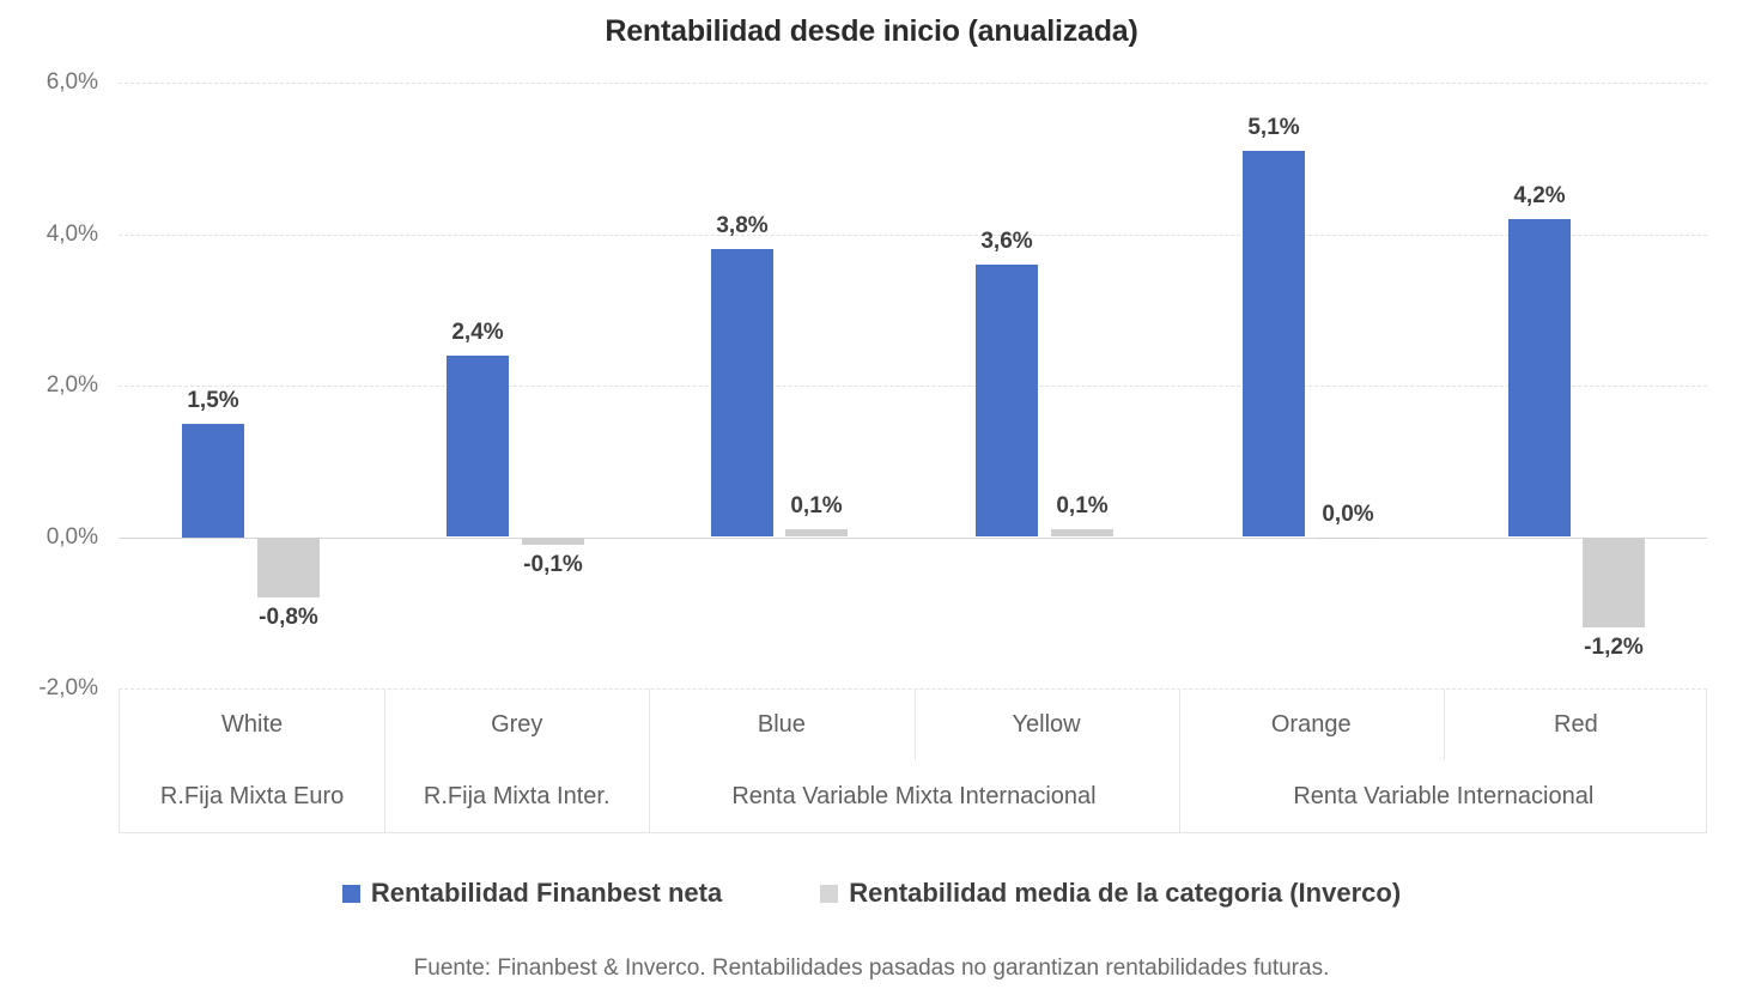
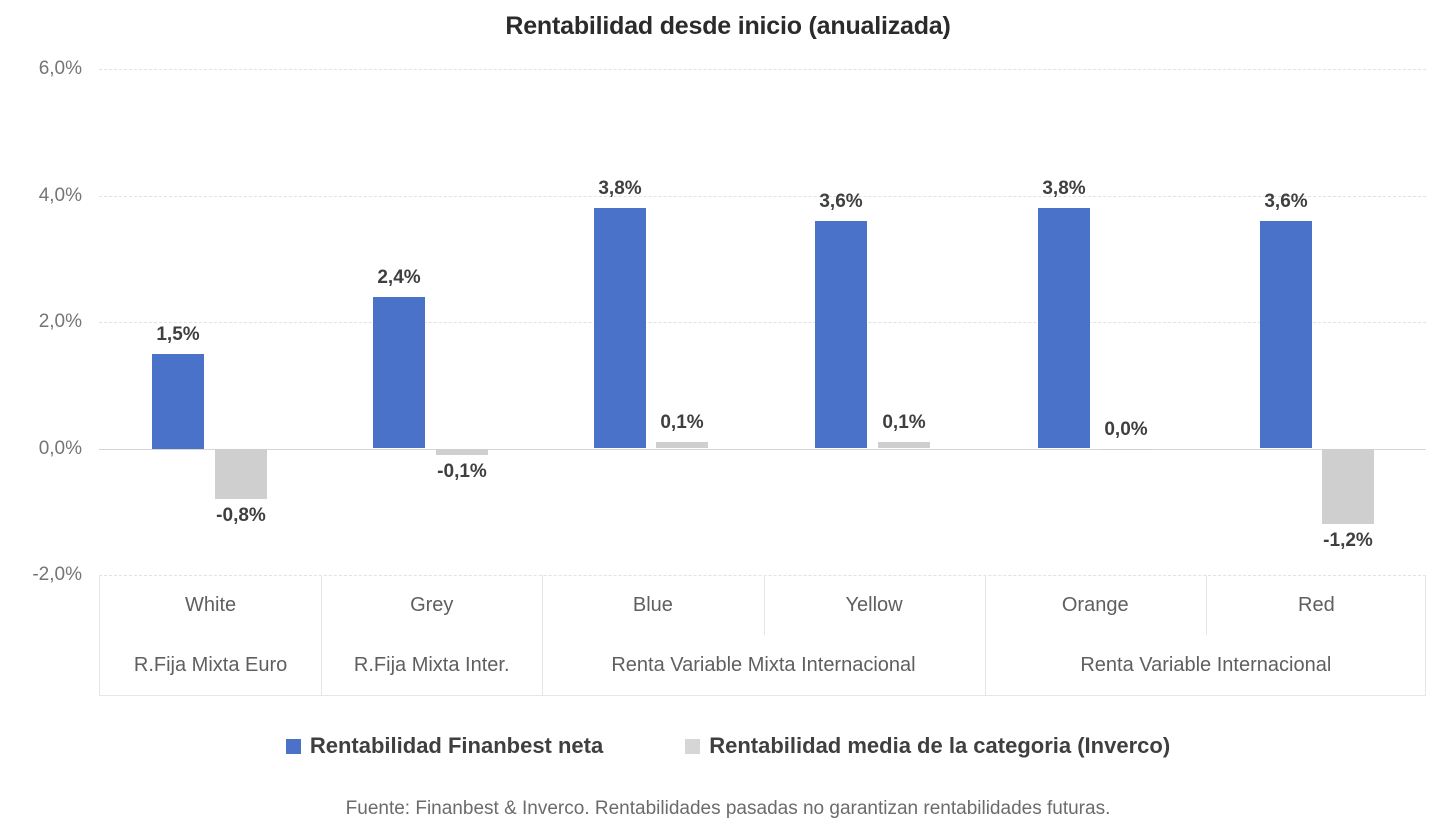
Rentabilidad Finanbest neta/Orange: 5,1% -> 3,8%
Rentabilidad Finanbest neta/Red: 4,2% -> 3,6%
